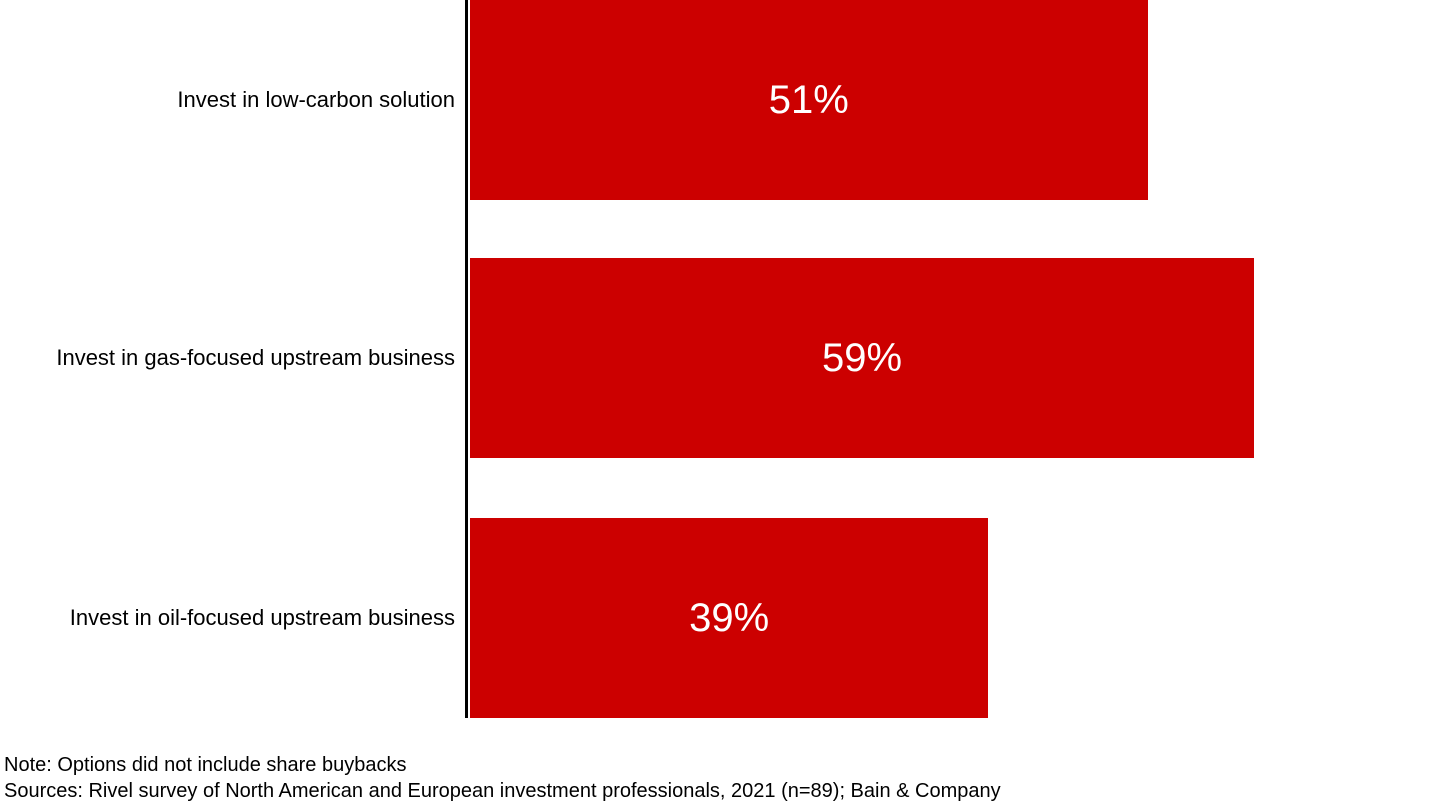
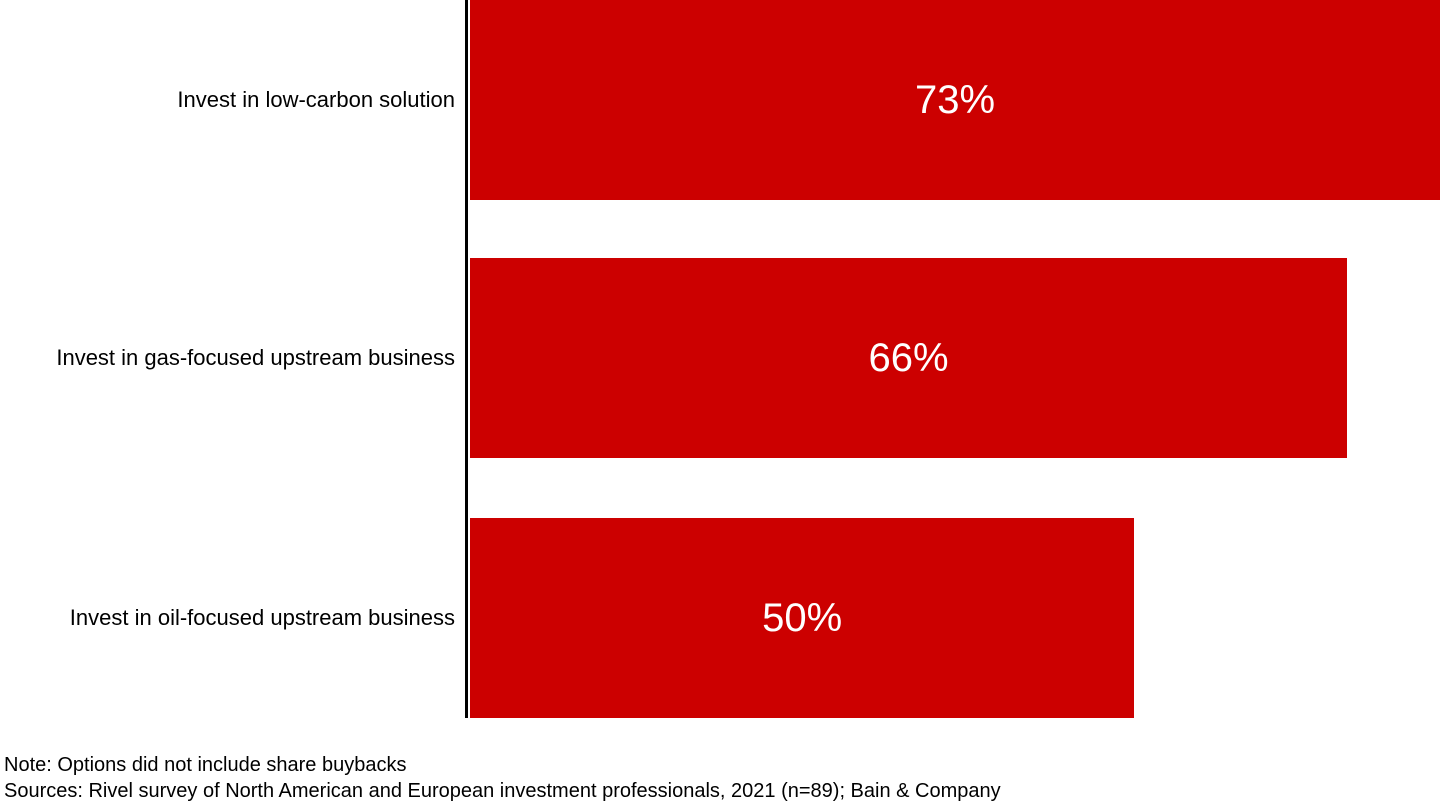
Invest in low-carbon solution: 51% -> 73%
Invest in gas-focused upstream business: 59% -> 66%
Invest in oil-focused upstream business: 39% -> 50%
